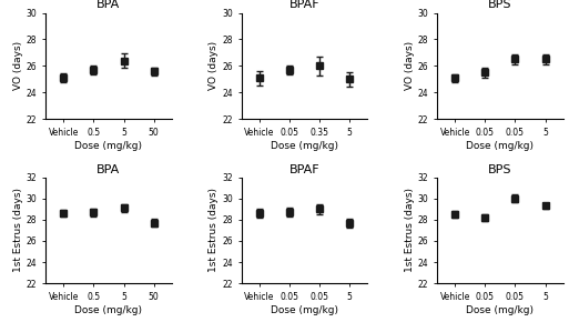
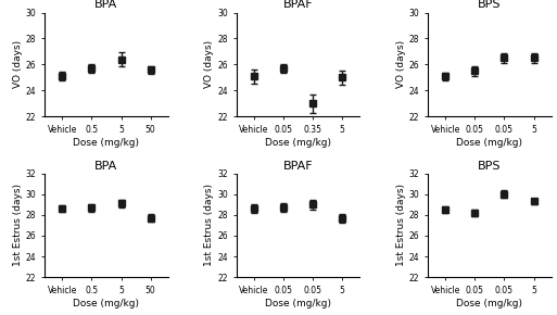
0.35: 26.0 -> 23.0
